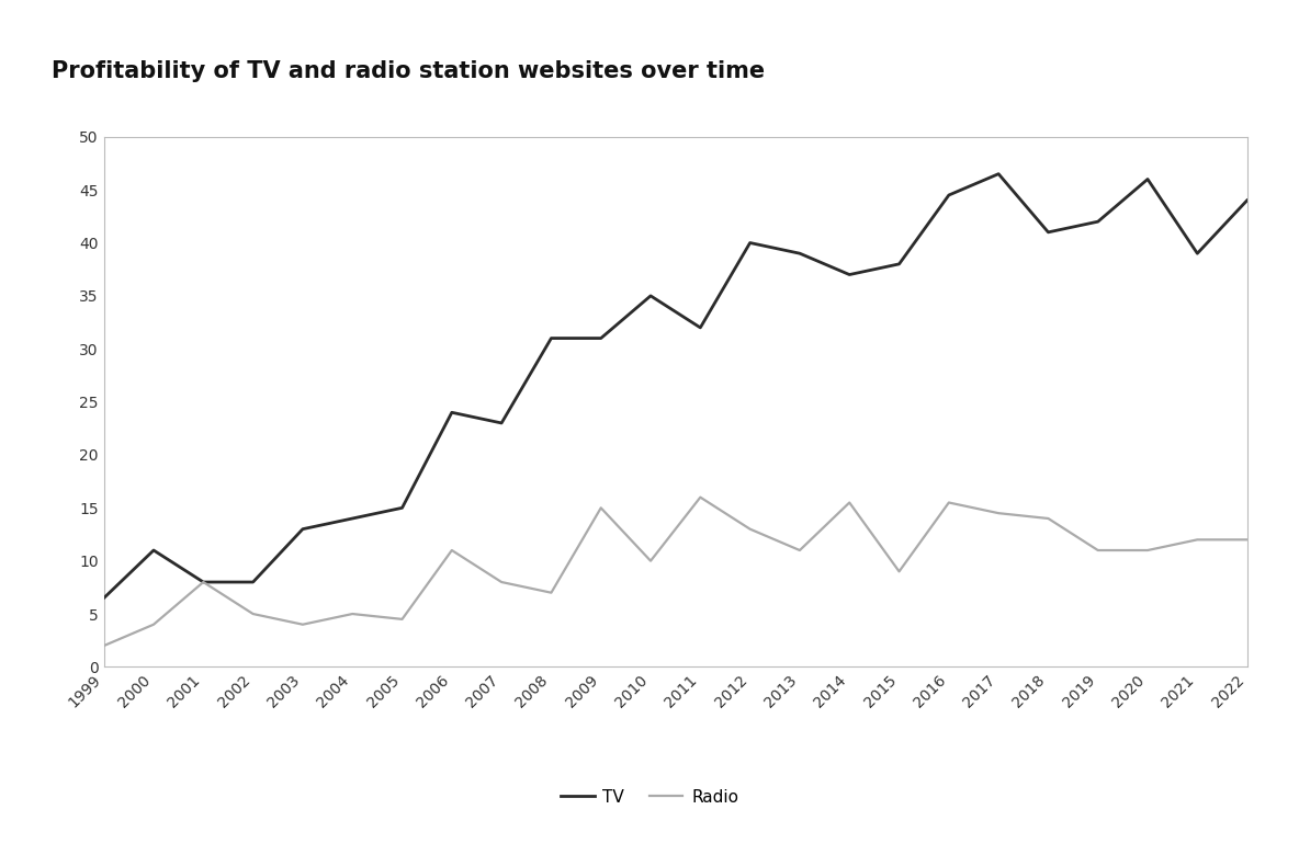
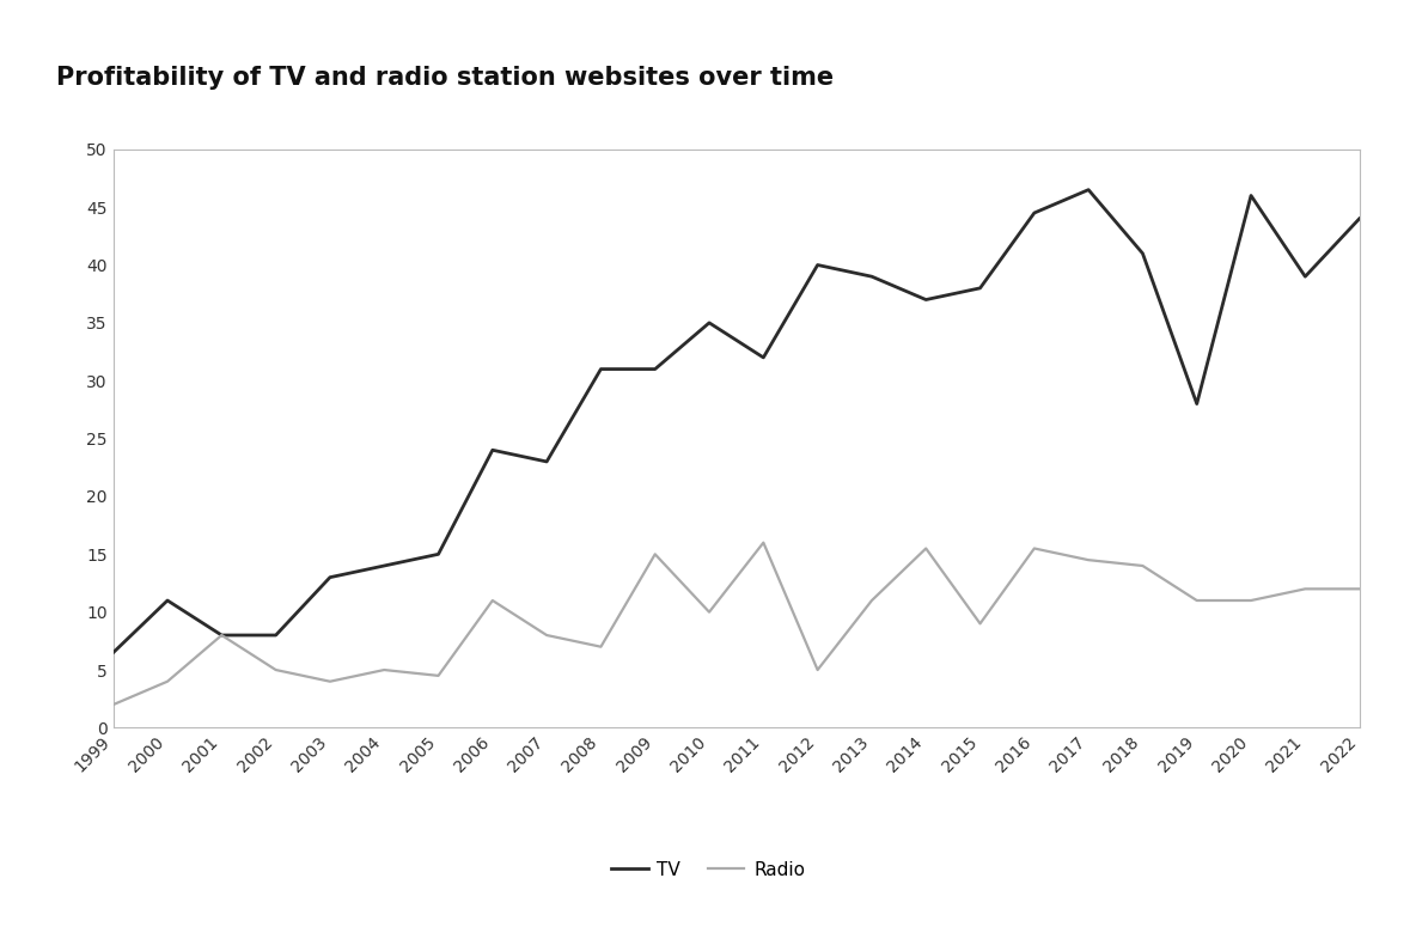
Radio/2012: 13.0 -> 5.0
TV/2019: 42.0 -> 28.0
